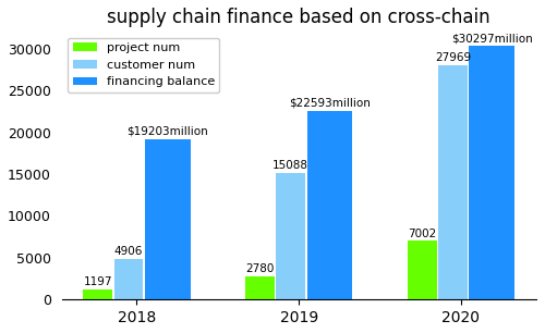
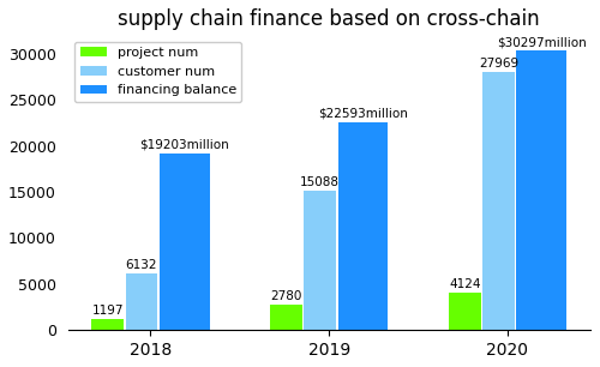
customer num/2018: 4906 -> 6132
project num/2020: 7002 -> 4124
